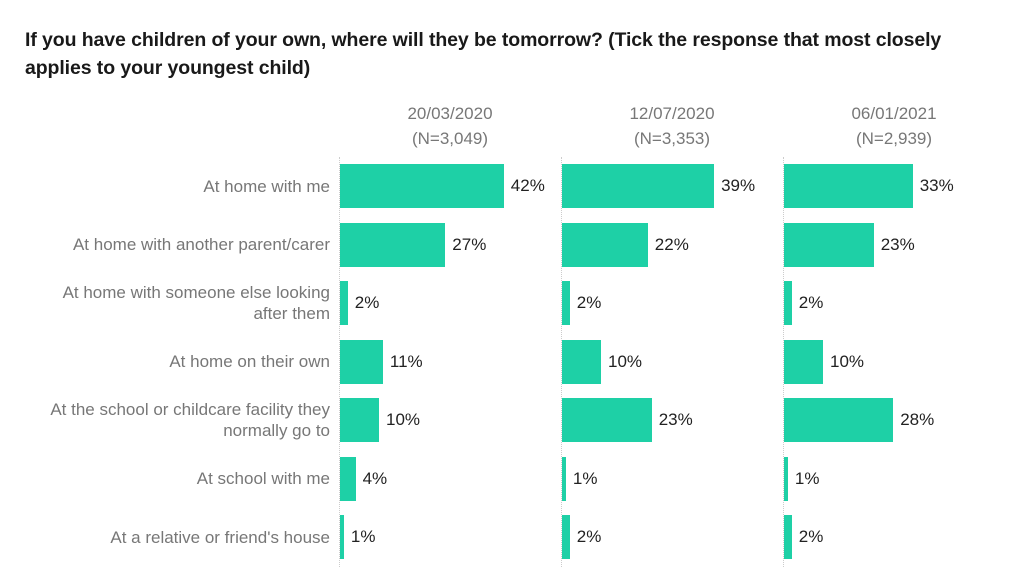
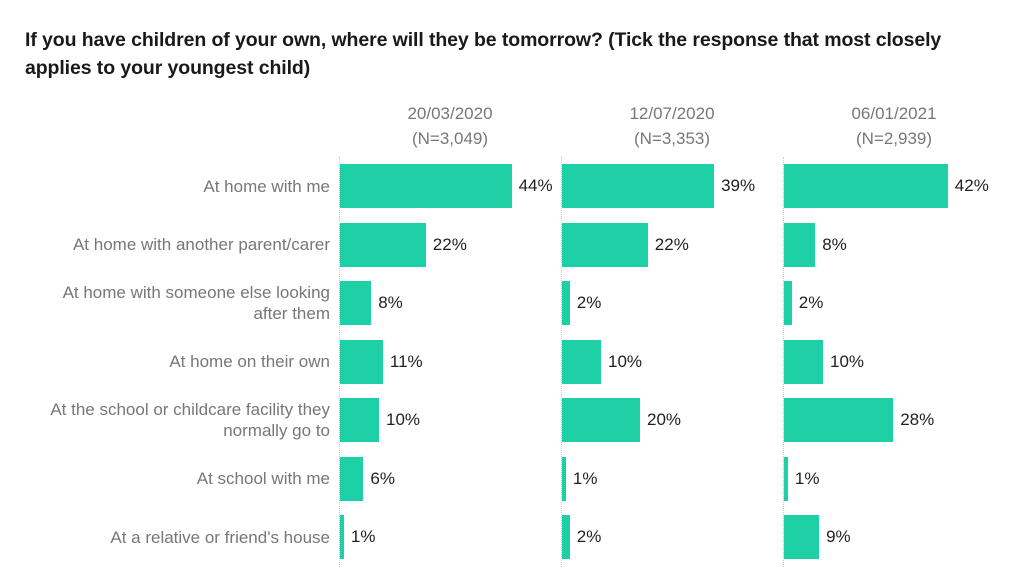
20/03/2020/At home with me: 42% -> 44%
06/01/2021/At home with me: 33% -> 42%
20/03/2020/At home with another parent/carer: 27% -> 22%
06/01/2021/At home with another parent/carer: 23% -> 8%
20/03/2020/At home with someone else looking after them: 2% -> 8%
12/07/2020/At the school or childcare facility they normally go to: 23% -> 20%
20/03/2020/At school with me: 4% -> 6%
06/01/2021/At a relative or friend's house: 2% -> 9%
